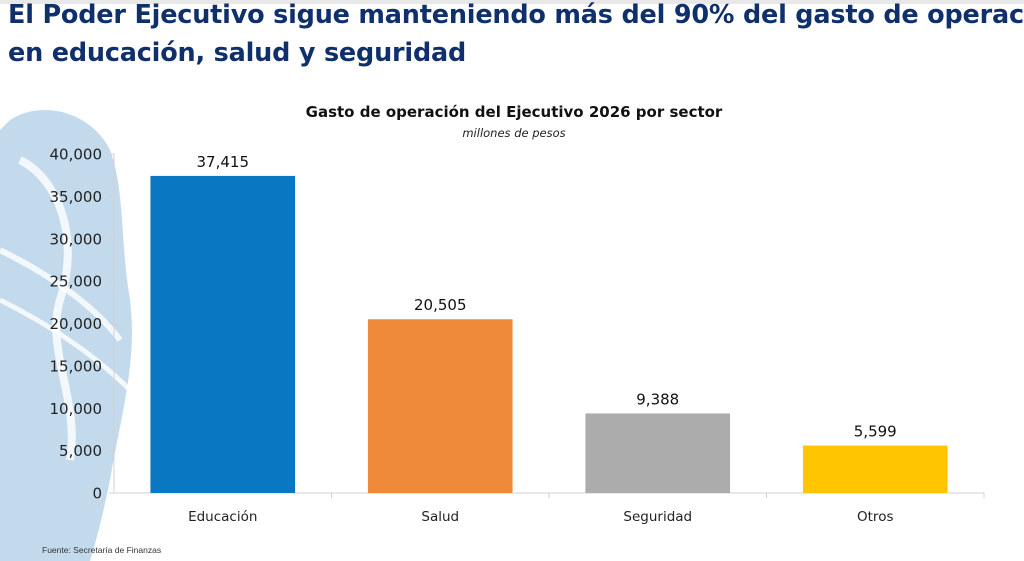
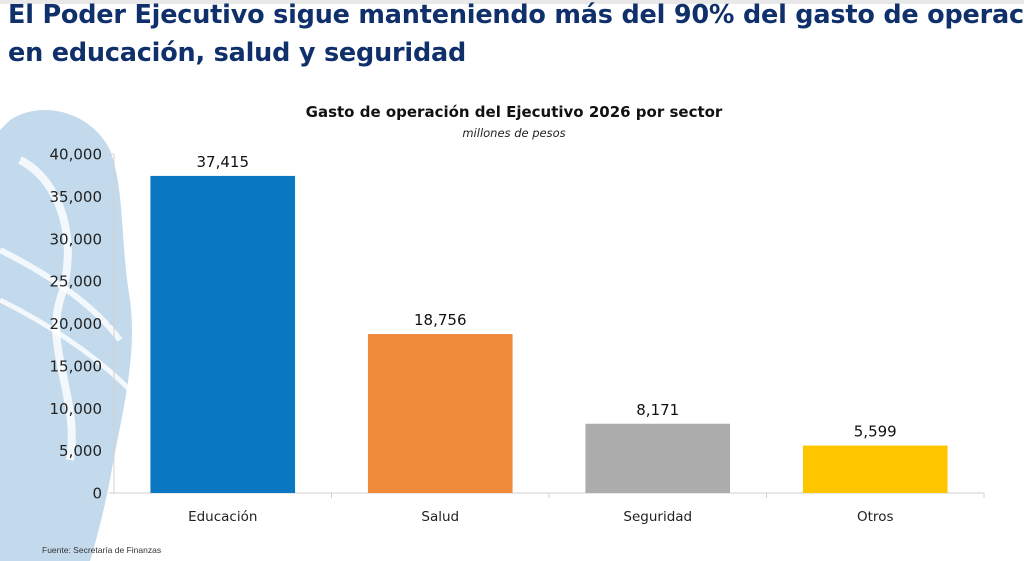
Salud: 20,505 -> 18,756
Seguridad: 9,388 -> 8,171
